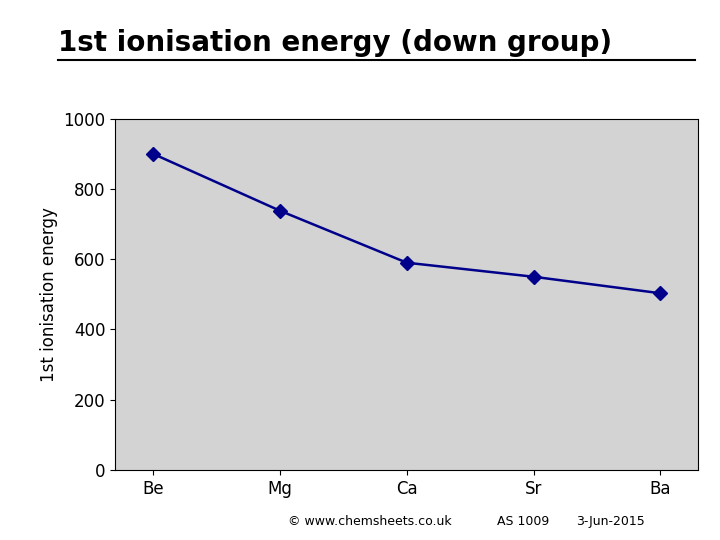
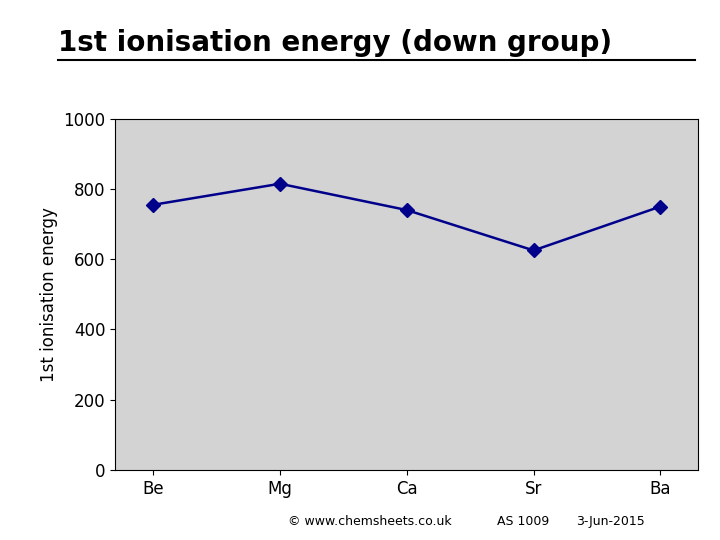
Be: 900 -> 755
Mg: 738 -> 815
Ca: 590 -> 740
Sr: 550 -> 625
Ba: 503 -> 750
